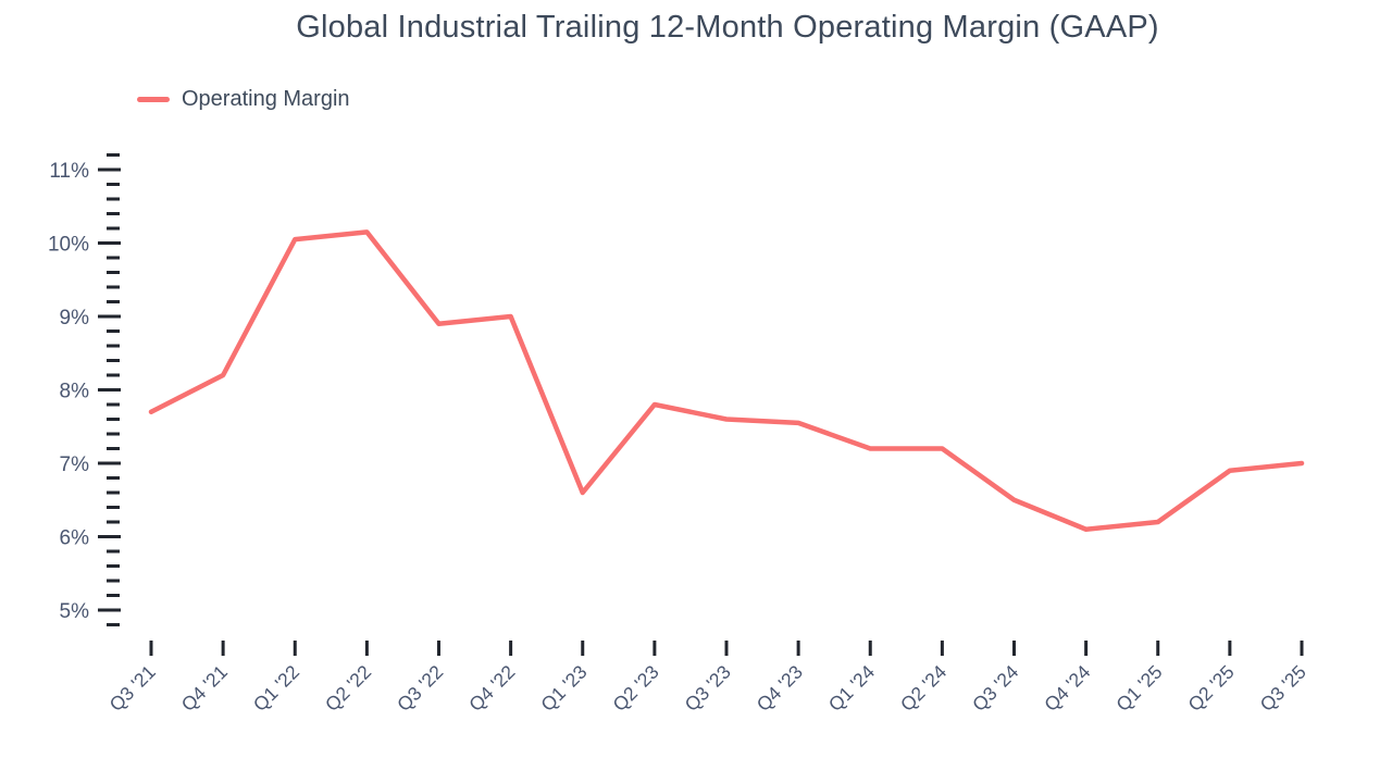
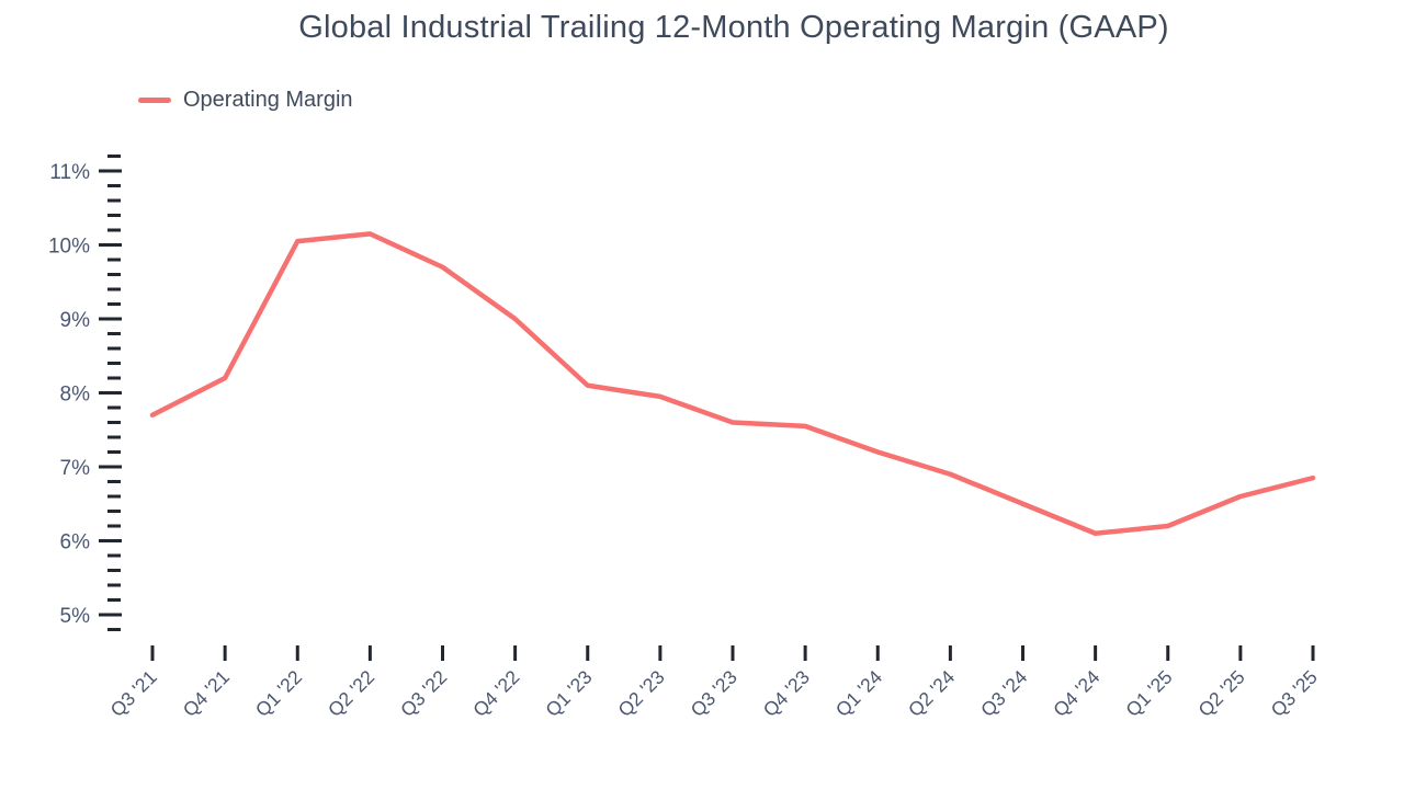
Q3 '22: 8.9% -> 9.7%
Q1 '23: 6.6% -> 8.1%
Q2 '23: 7.8% -> 8.0%
Q2 '24: 7.2% -> 6.9%
Q2 '25: 6.9% -> 6.6%
Q3 '25: 7.0% -> 6.8%
